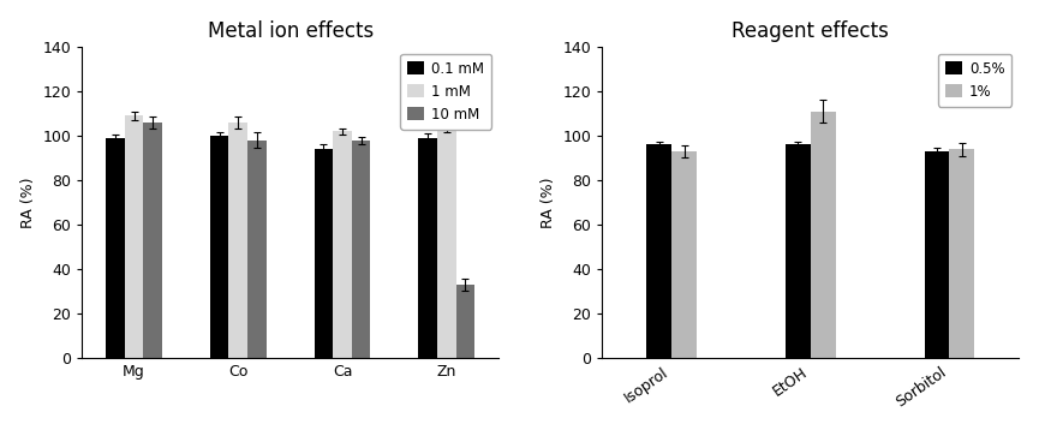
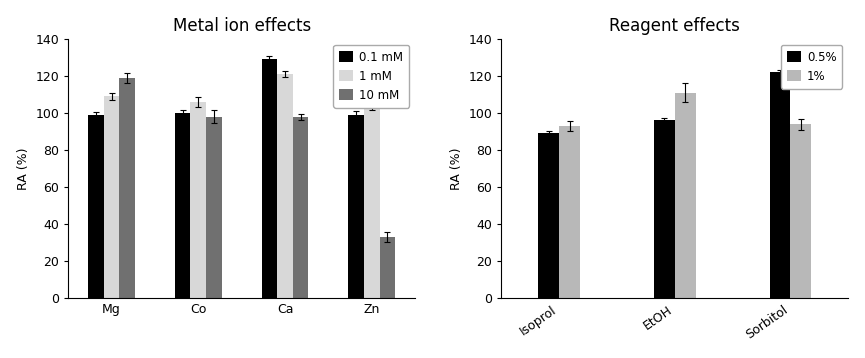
Metal ion effects/10 mM/Mg: 106 -> 119
Metal ion effects/0.1 mM/Ca: 94 -> 129
Metal ion effects/1 mM/Ca: 102 -> 121
Reagent effects/0.5%/Isoprol: 96 -> 89
Reagent effects/0.5%/Sorbitol: 93 -> 122
